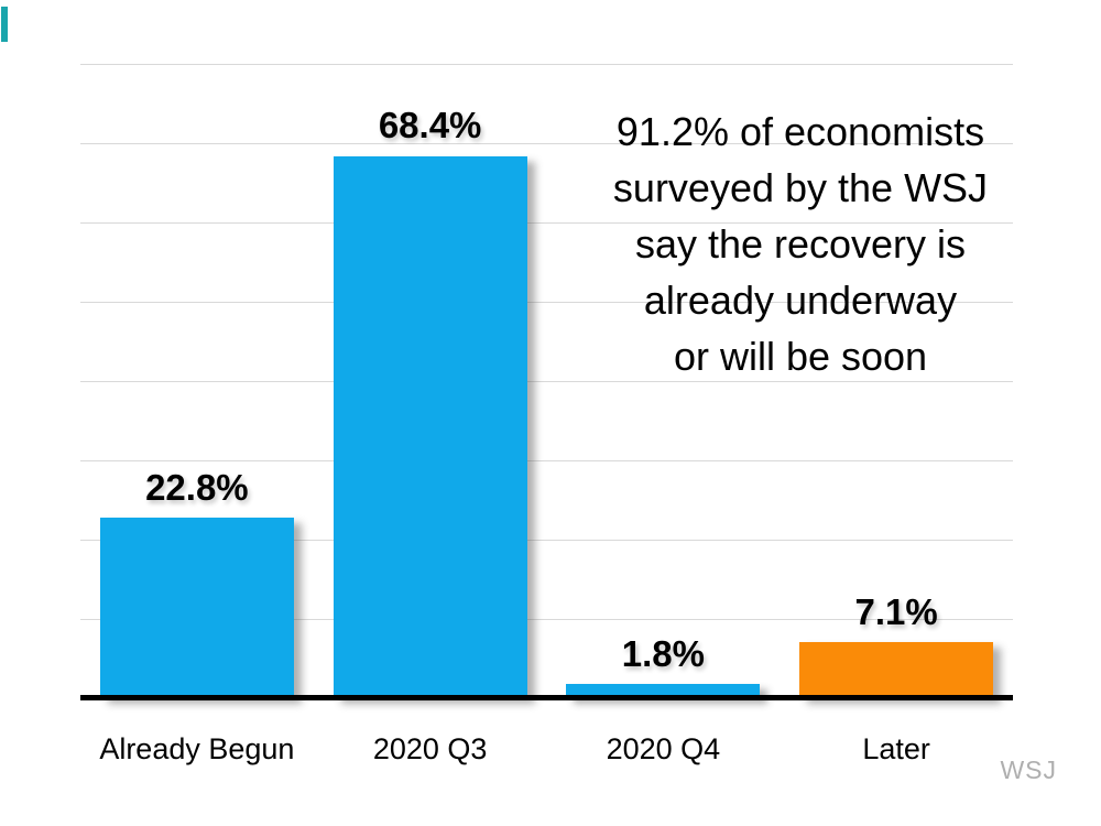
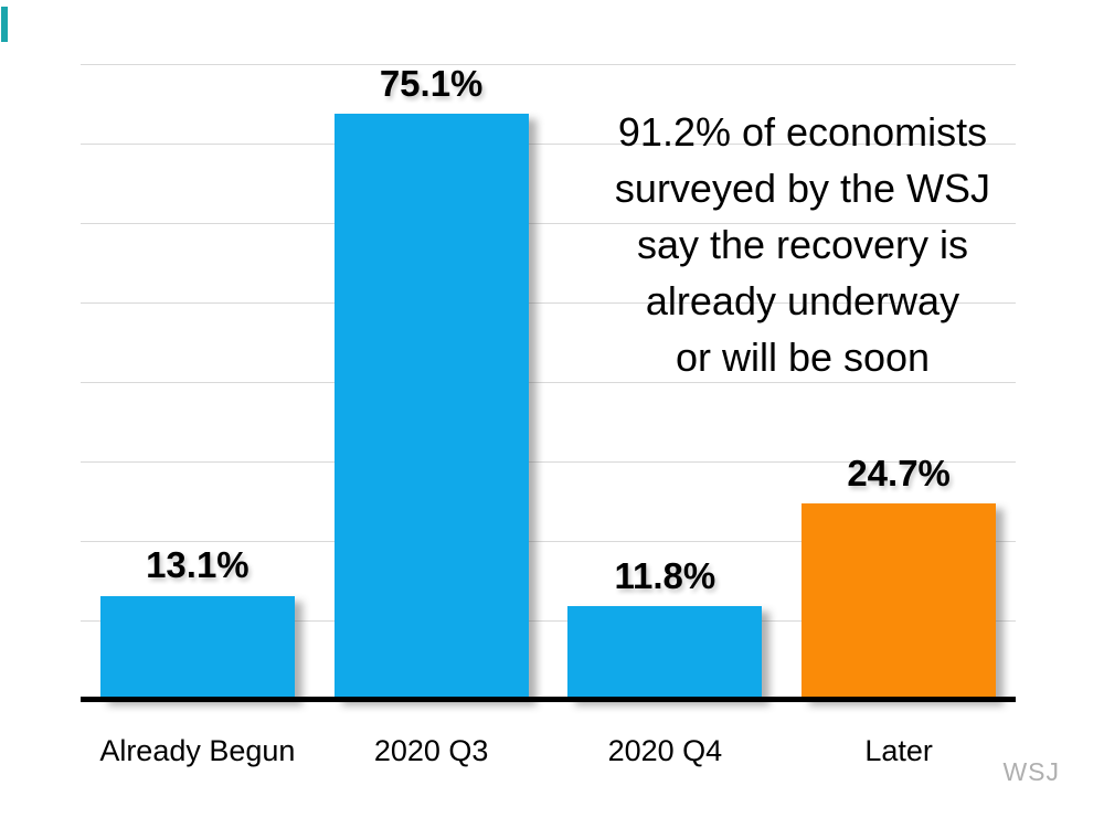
Already Begun: 22.8% -> 13.1%
2020 Q3: 68.4% -> 75.1%
2020 Q4: 1.8% -> 11.8%
Later: 7.1% -> 24.7%
